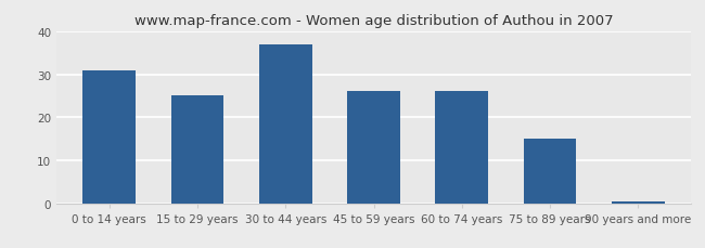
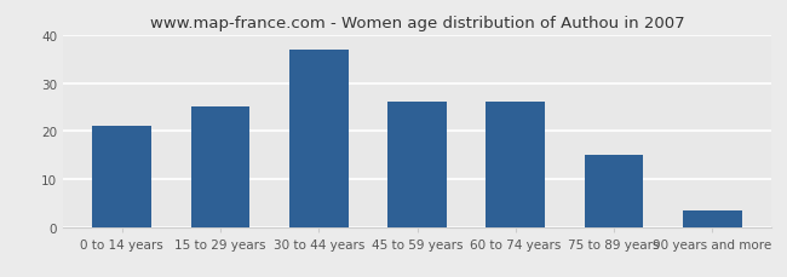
0 to 14 years: 31.0 -> 21.0
90 years and more: 0.5 -> 3.5
